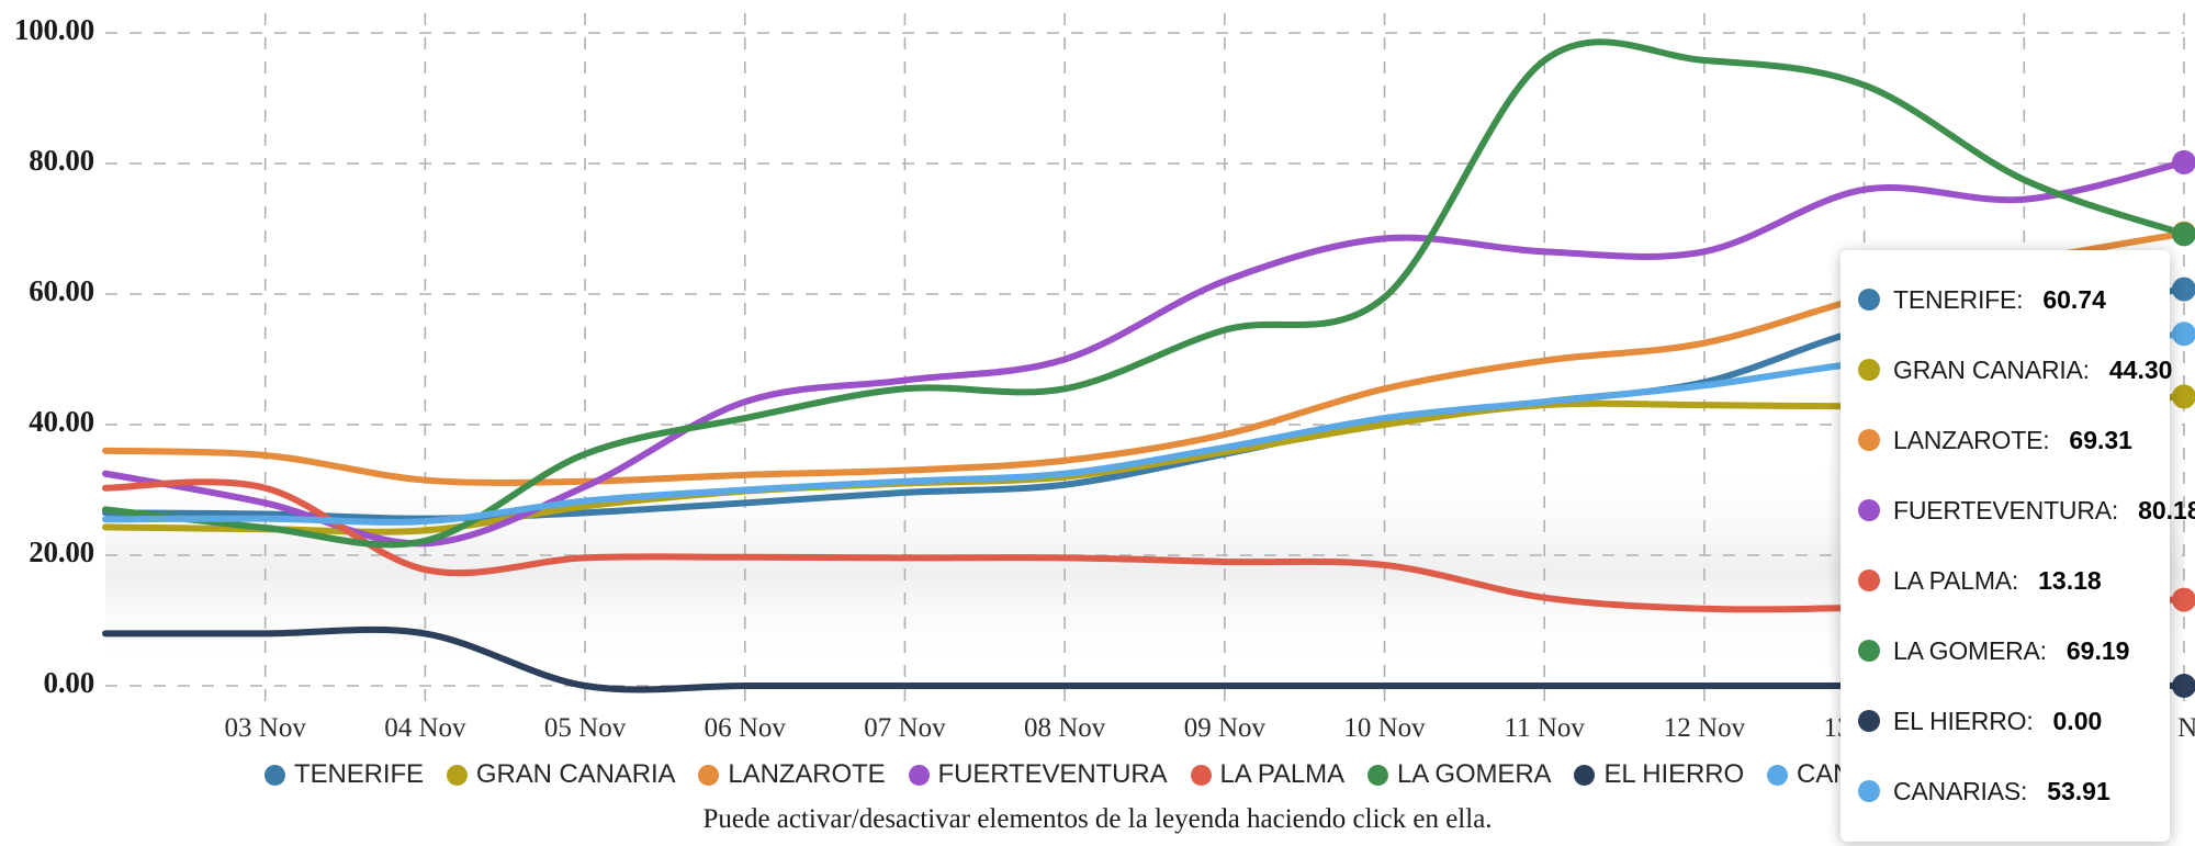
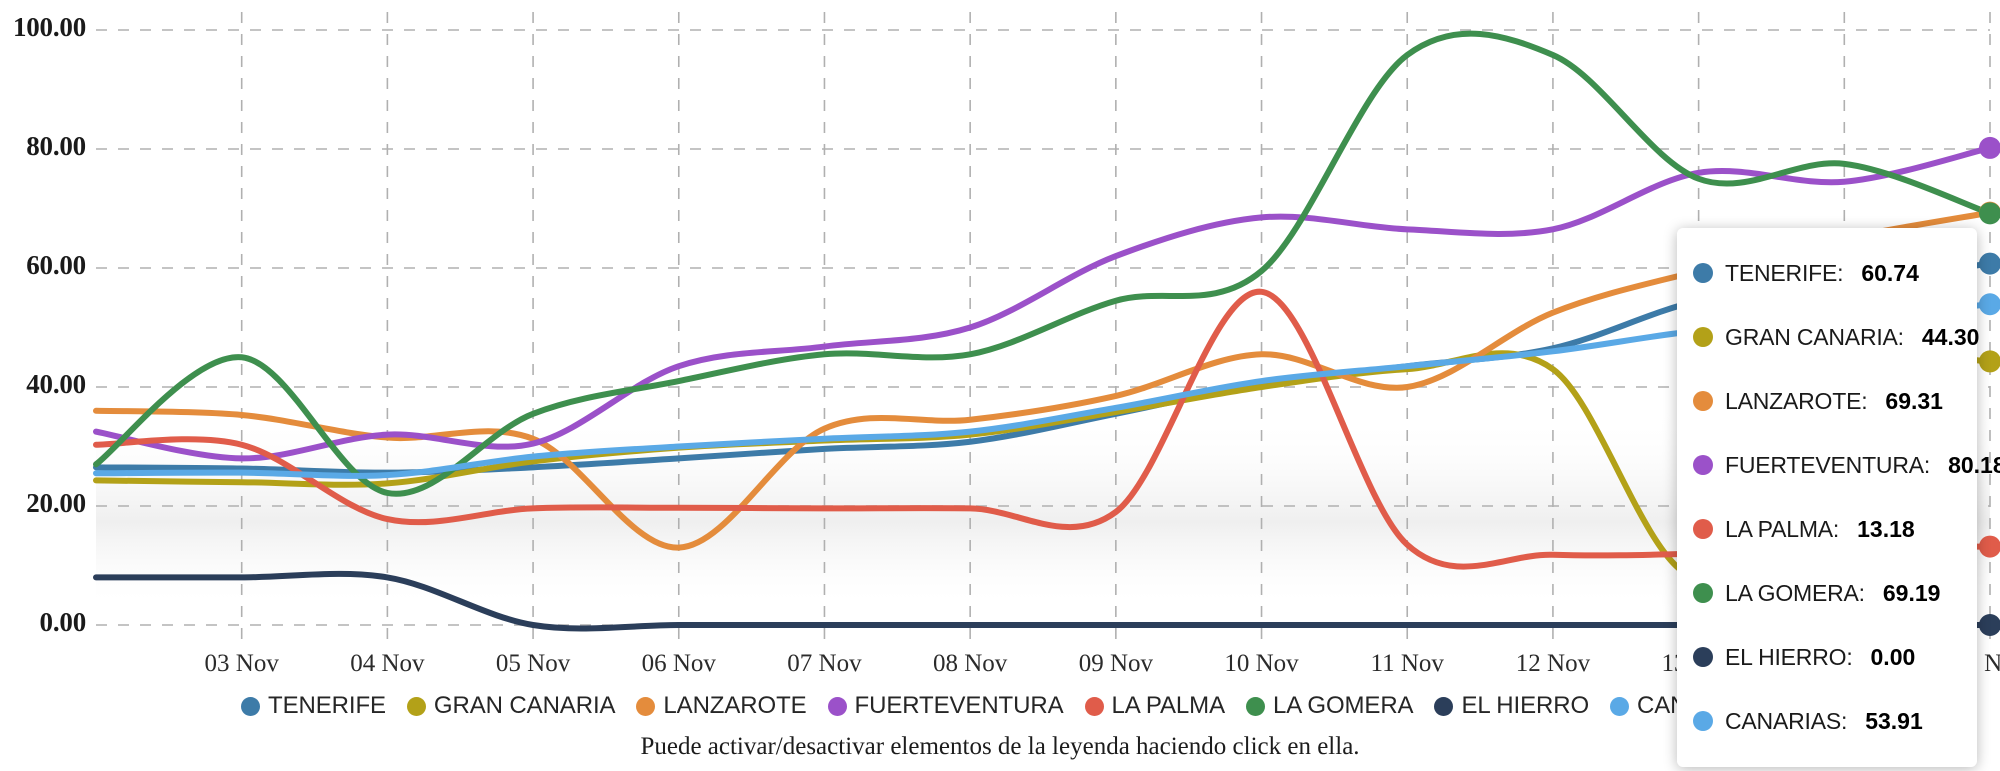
LA GOMERA/03 Nov: 24 -> 45
FUERTEVENTURA/04 Nov: 22 -> 32
LANZAROTE/06 Nov: 32 -> 13
LA PALMA/10 Nov: 18 -> 56
LANZAROTE/11 Nov: 50 -> 40
GRAN CANARIA/13 Nov: 43 -> 8
LA GOMERA/13 Nov: 92 -> 75
